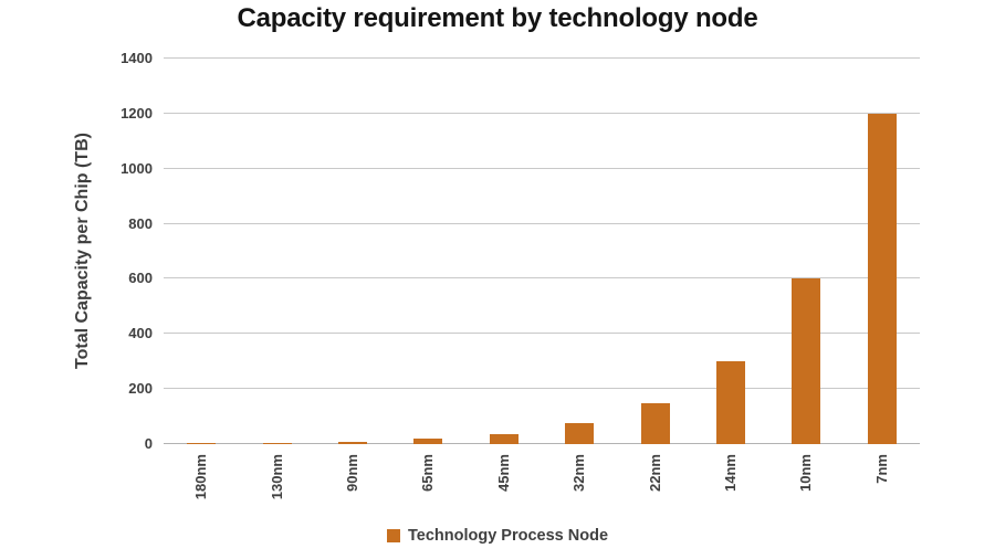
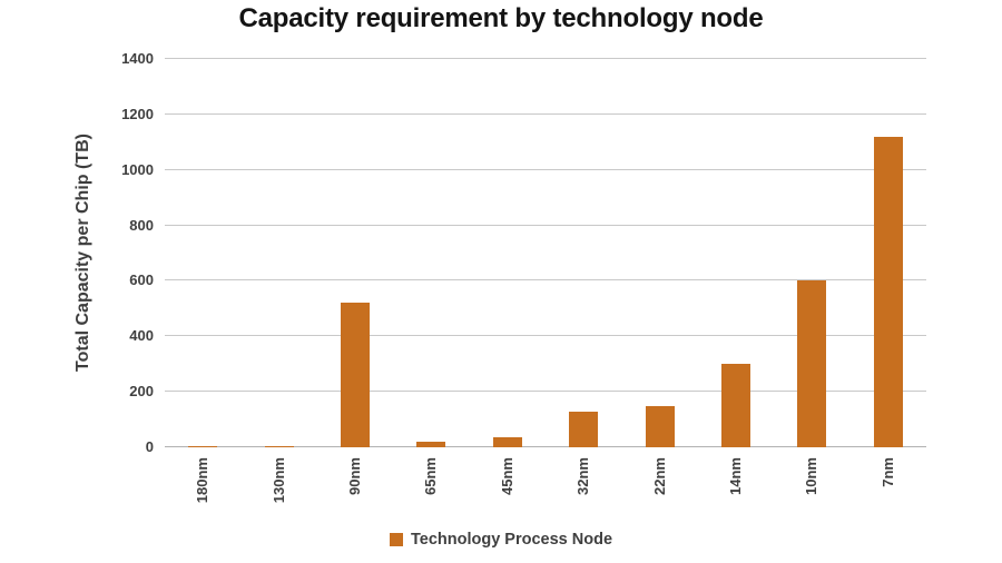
90nm: 10 -> 520
32nm: 80 -> 130
7nm: 1200 -> 1120
